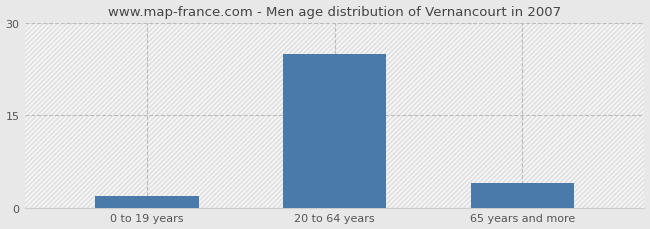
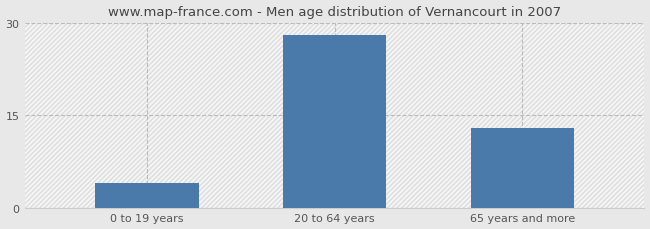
0 to 19 years: 2 -> 4
20 to 64 years: 25 -> 28
65 years and more: 4 -> 13
